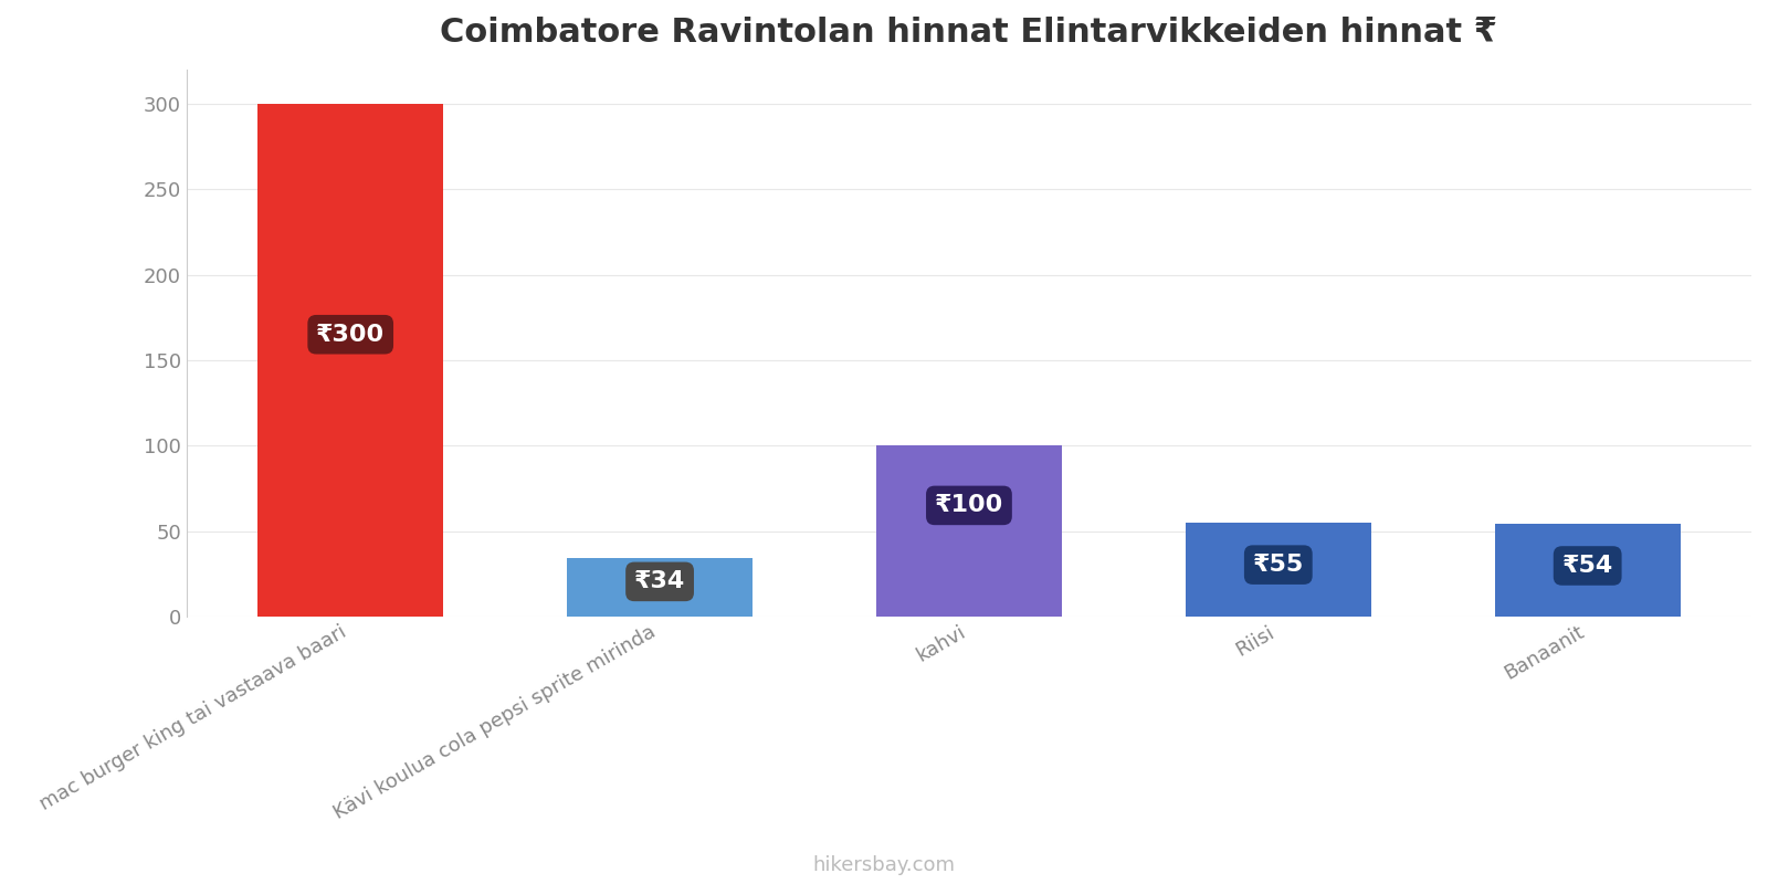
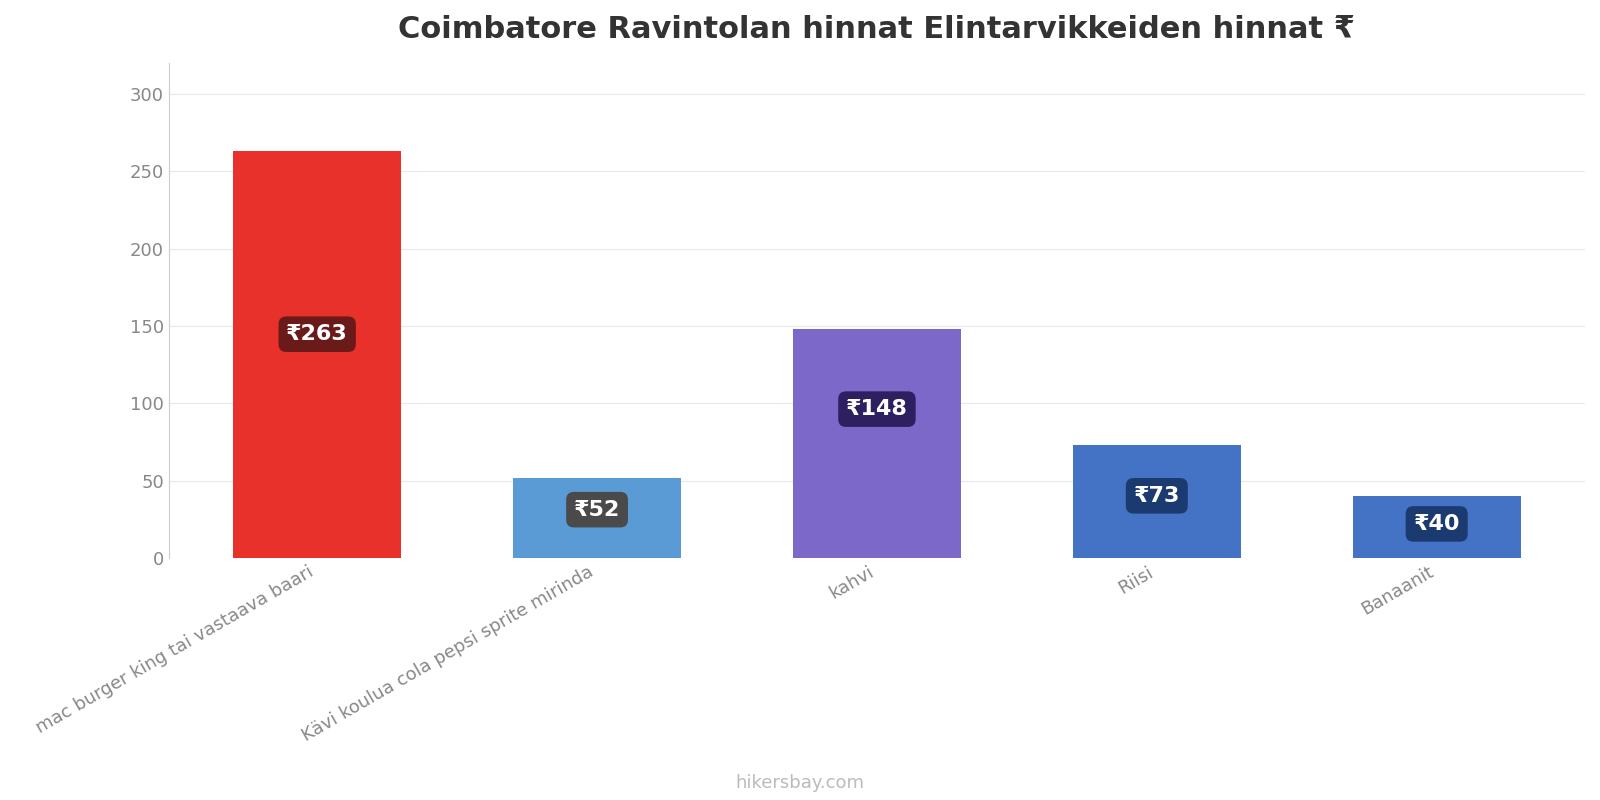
mac burger king tai vastaava baari: ₹300 -> ₹263
Kävi koulua cola pepsi sprite mirinda: ₹34 -> ₹52
kahvi: ₹100 -> ₹148
Riisi: ₹55 -> ₹73
Banaanit: ₹54 -> ₹40
